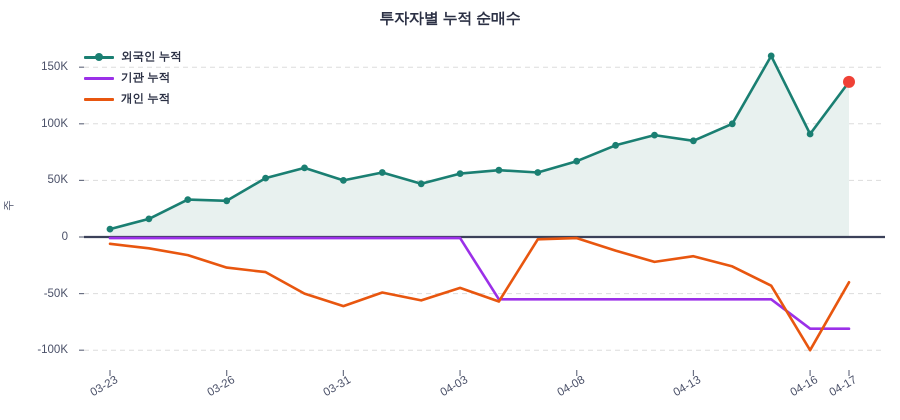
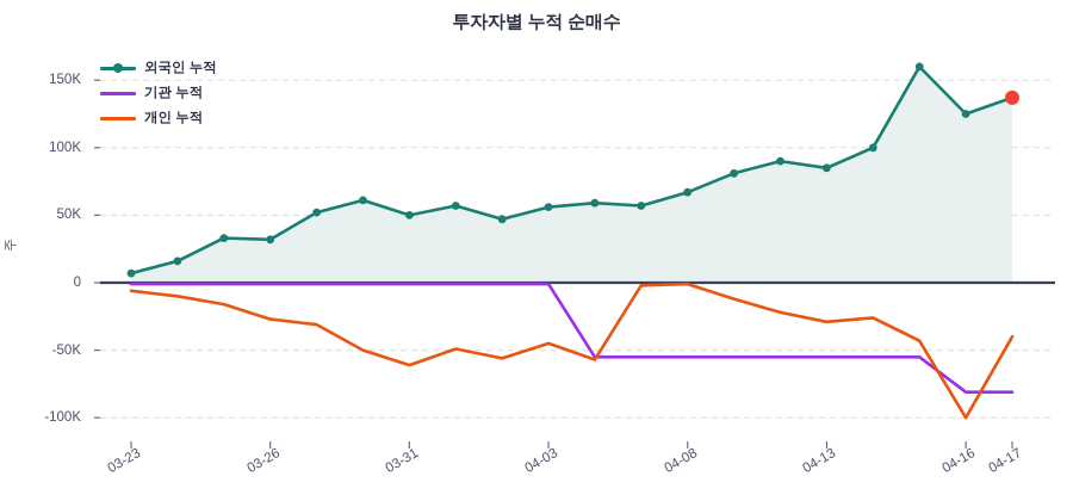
개인 누적/04-13: -17K -> -29K
외국인 누적/04-16: 91K -> 125K
